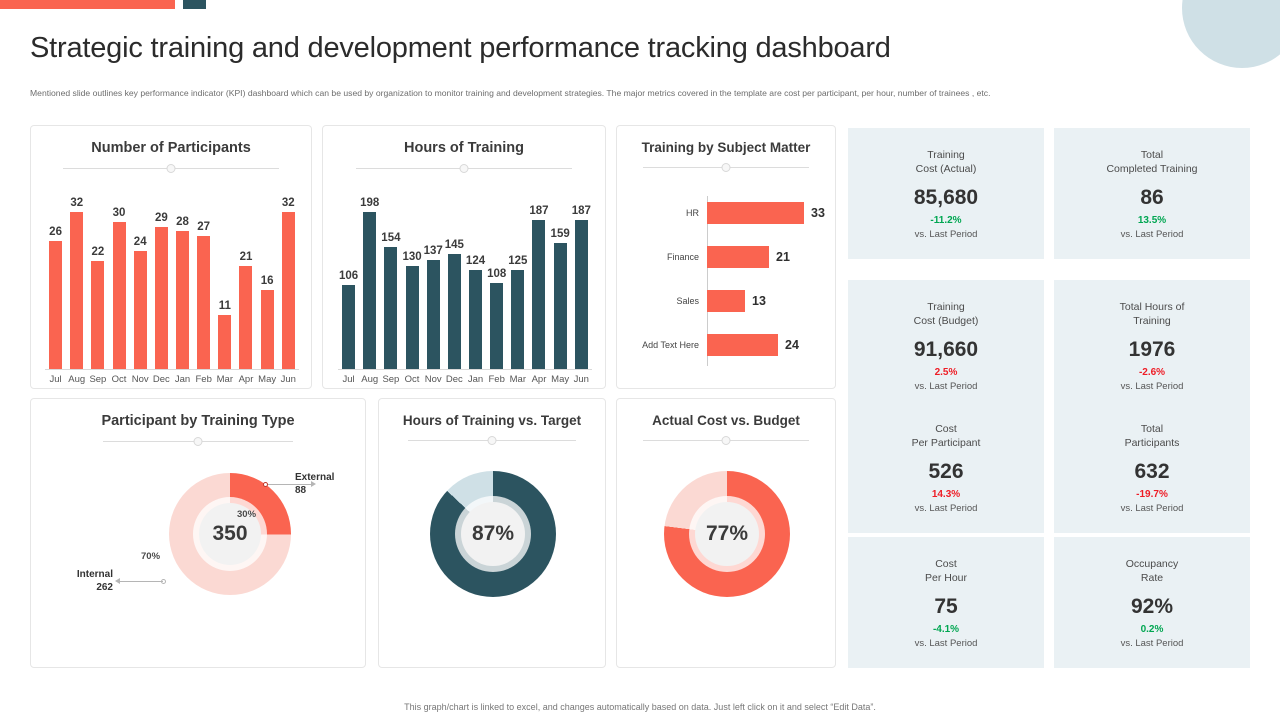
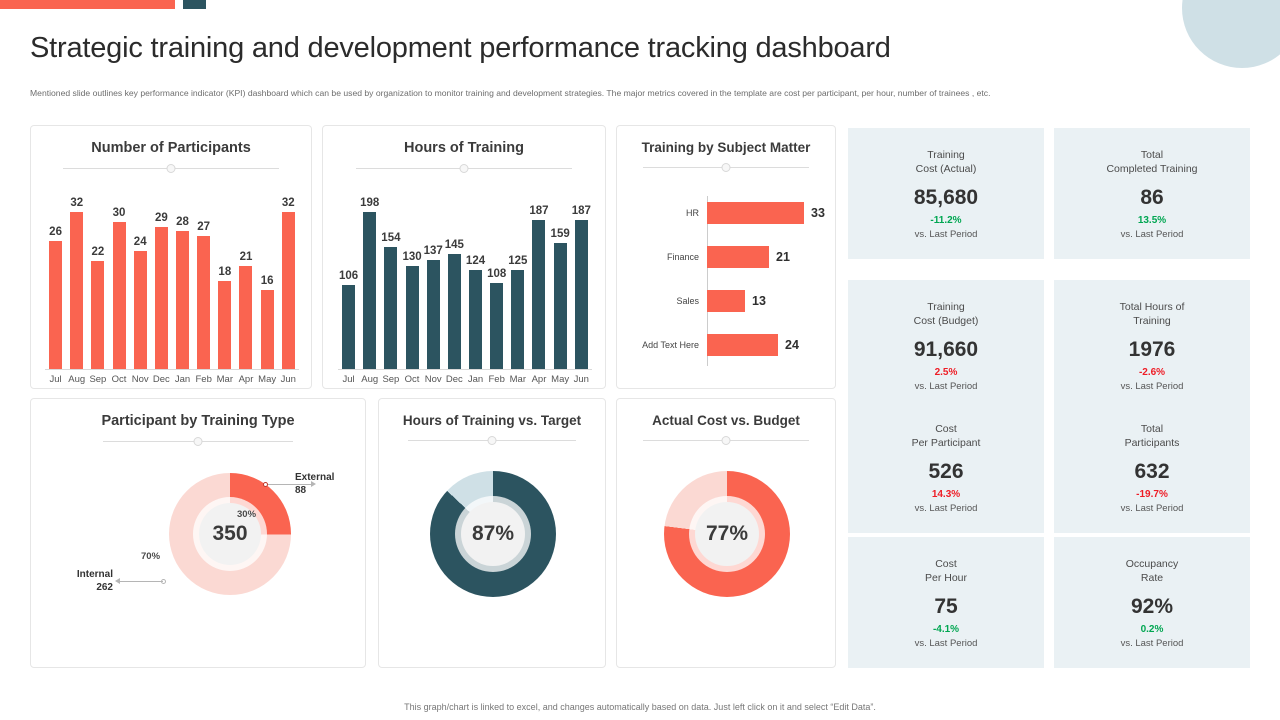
Number of Participants/Mar: 11 -> 18
